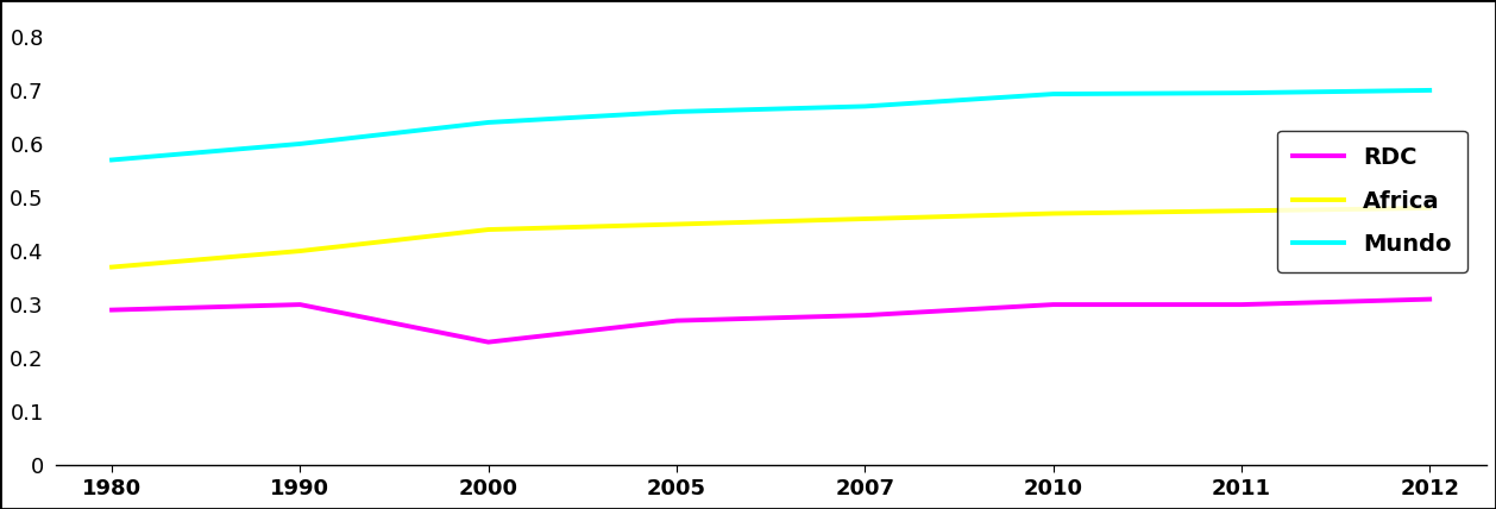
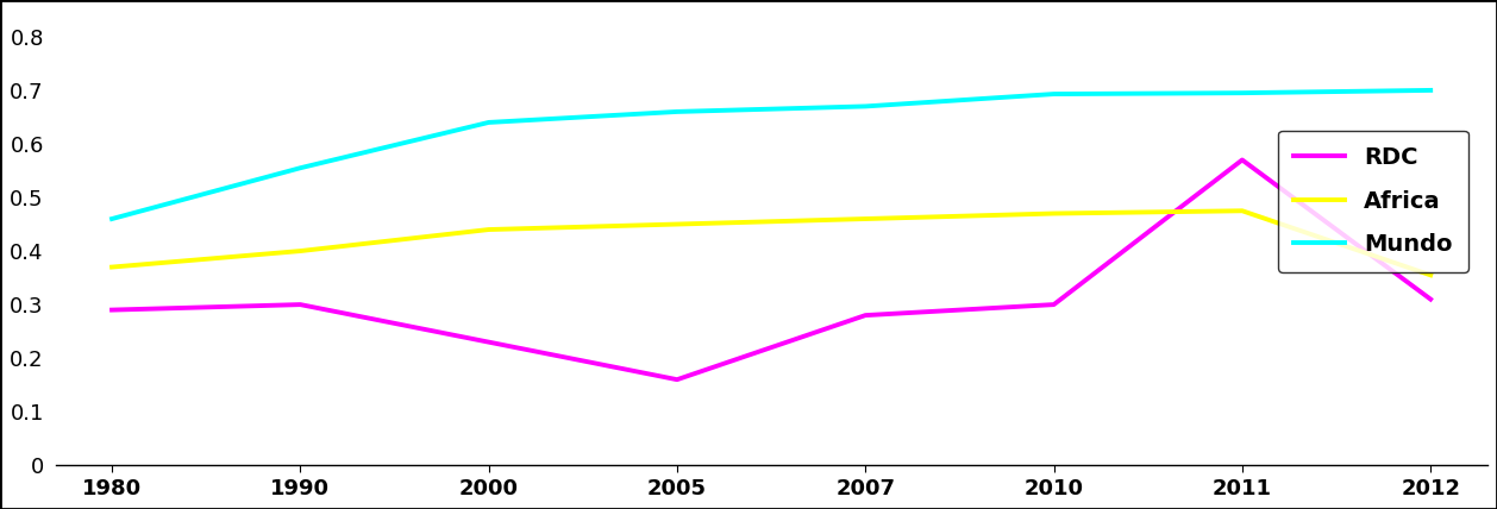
Mundo/1980: 0.570 -> 0.460
Mundo/1990: 0.600 -> 0.555
RDC/2005: 0.27 -> 0.16
RDC/2011: 0.30 -> 0.57
Africa/2012: 0.480 -> 0.355
